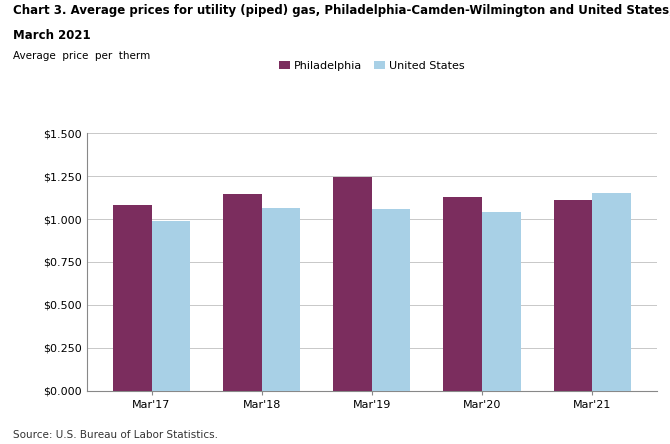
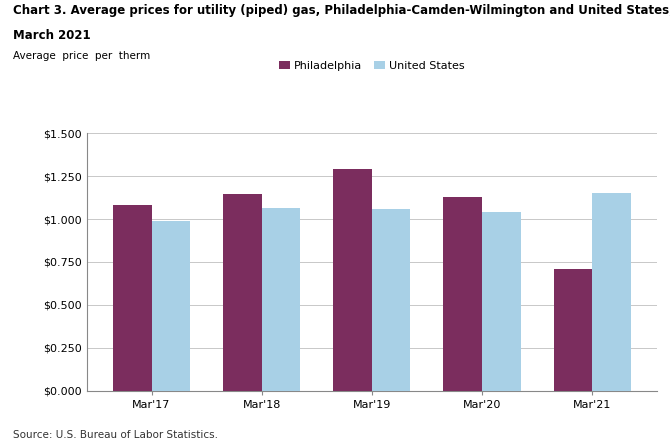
Philadelphia/Mar'19: $1.24 -> $1.29
Philadelphia/Mar'21: $1.11 -> $0.71
